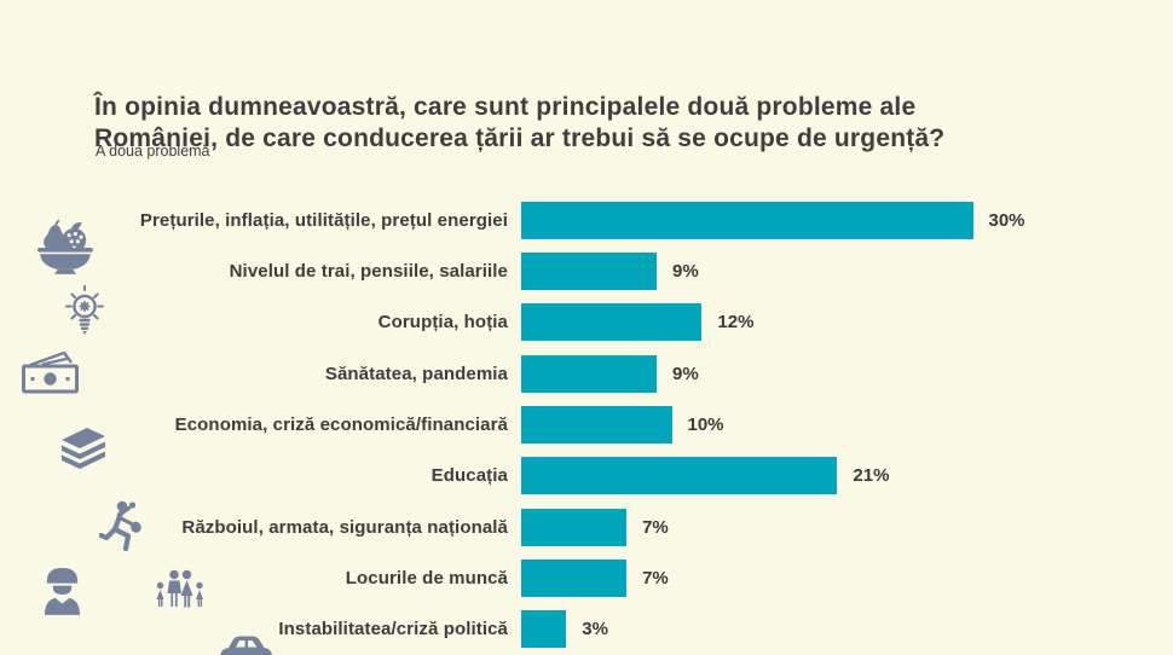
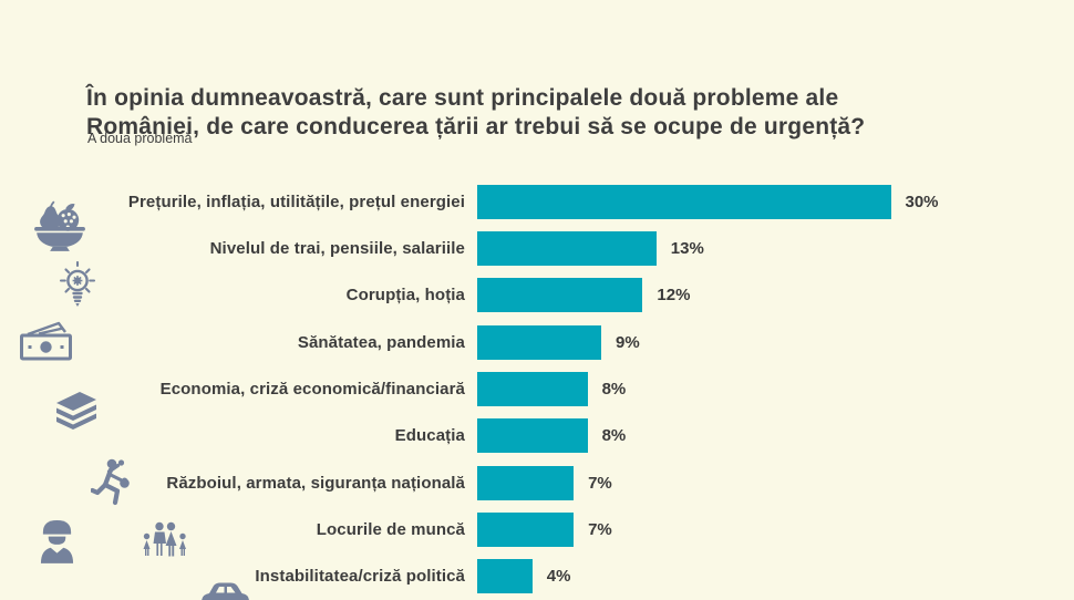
Nivelul de trai, pensiile, salariile: 9% -> 13%
Economia, criză economică/financiară: 10% -> 8%
Educația: 21% -> 8%
Instabilitatea/criză politică: 3% -> 4%
